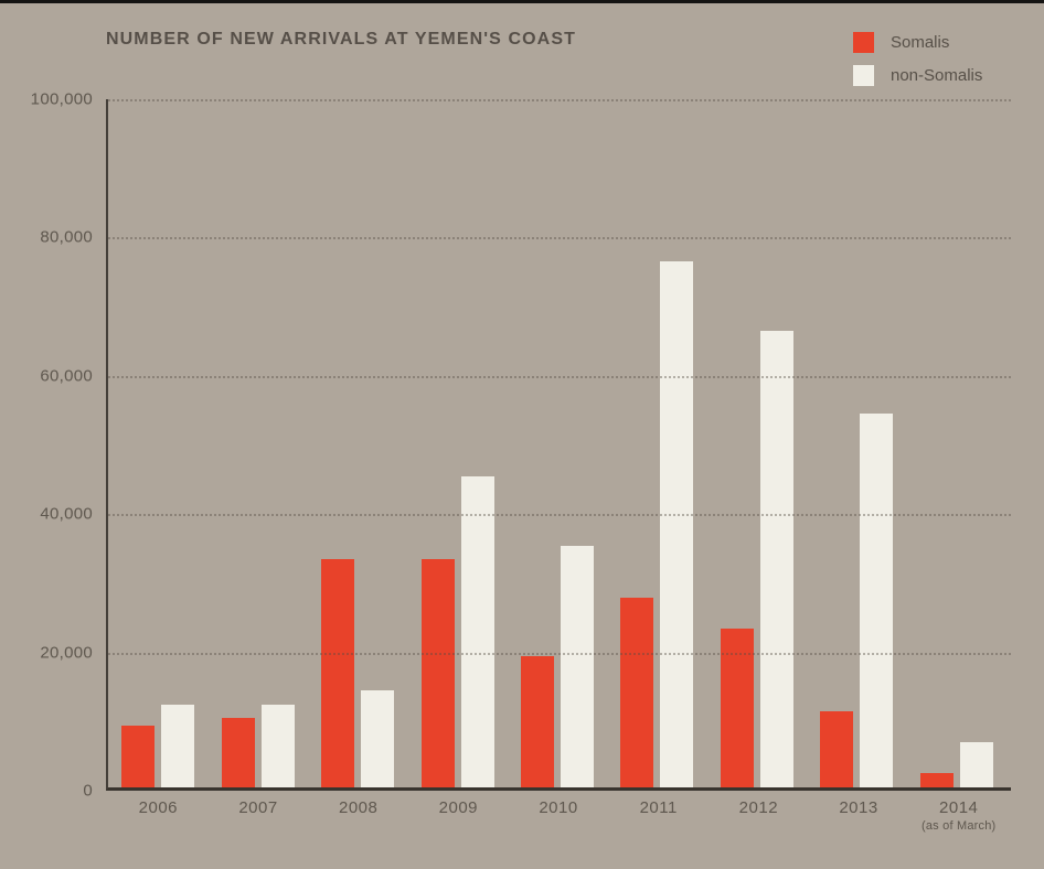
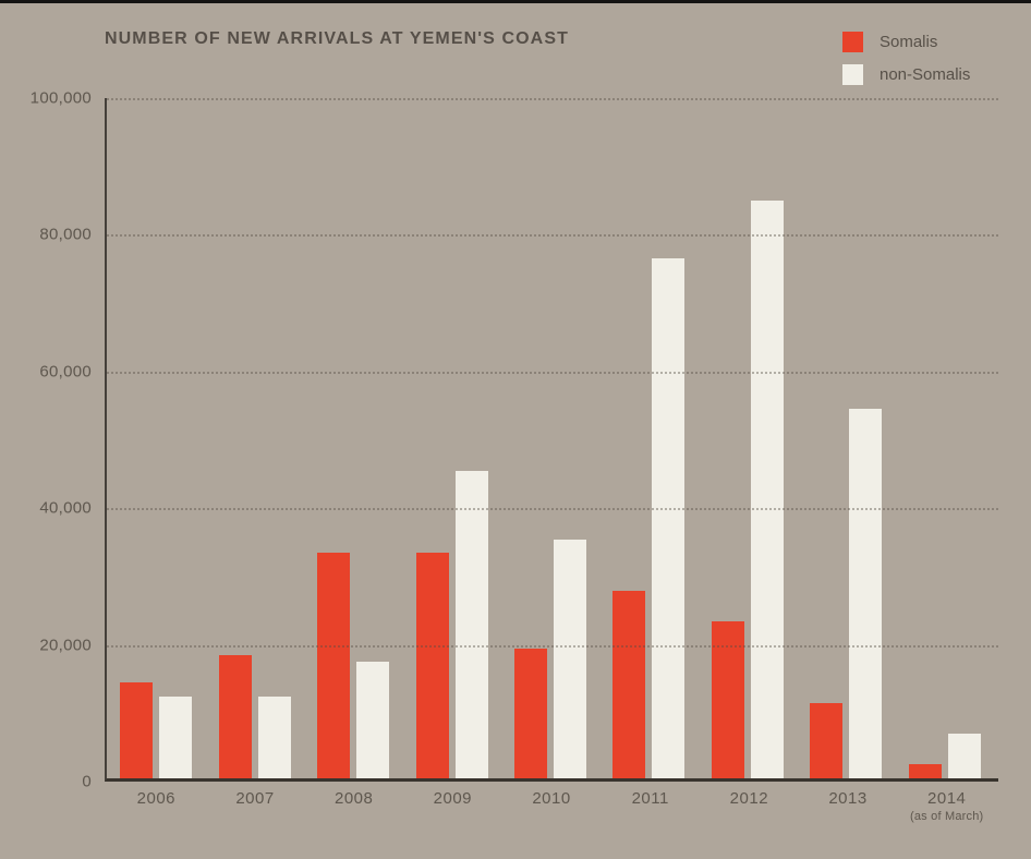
Somalis/2006: 9000 -> 14000
Somalis/2007: 10000 -> 18000
non-Somalis/2008: 14000 -> 17000
non-Somalis/2012: 66000 -> 84000
